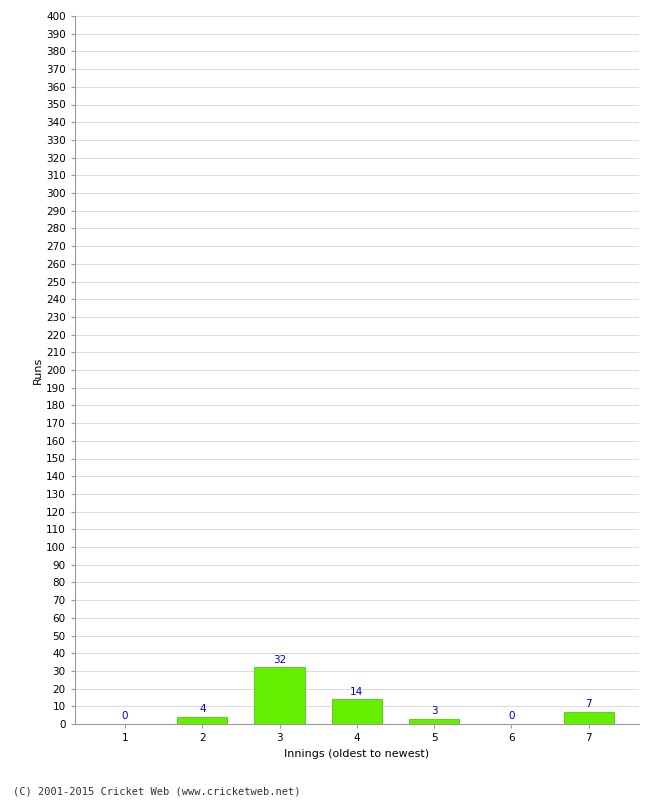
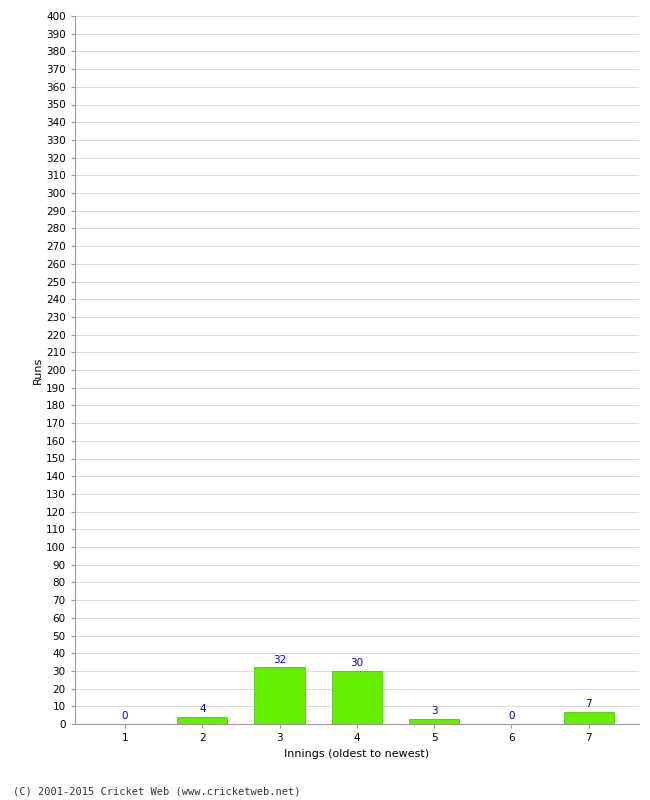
4: 14 -> 30
